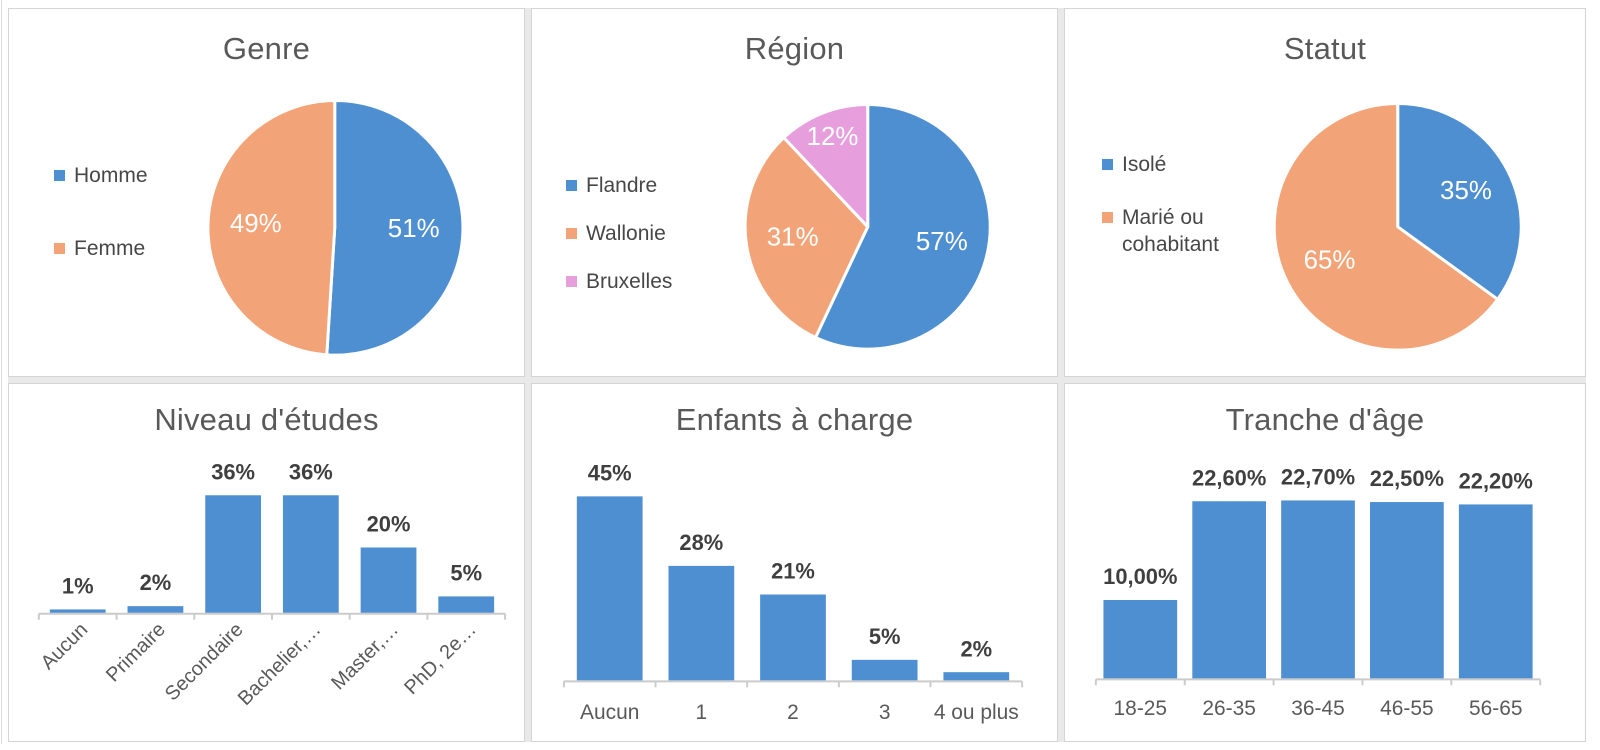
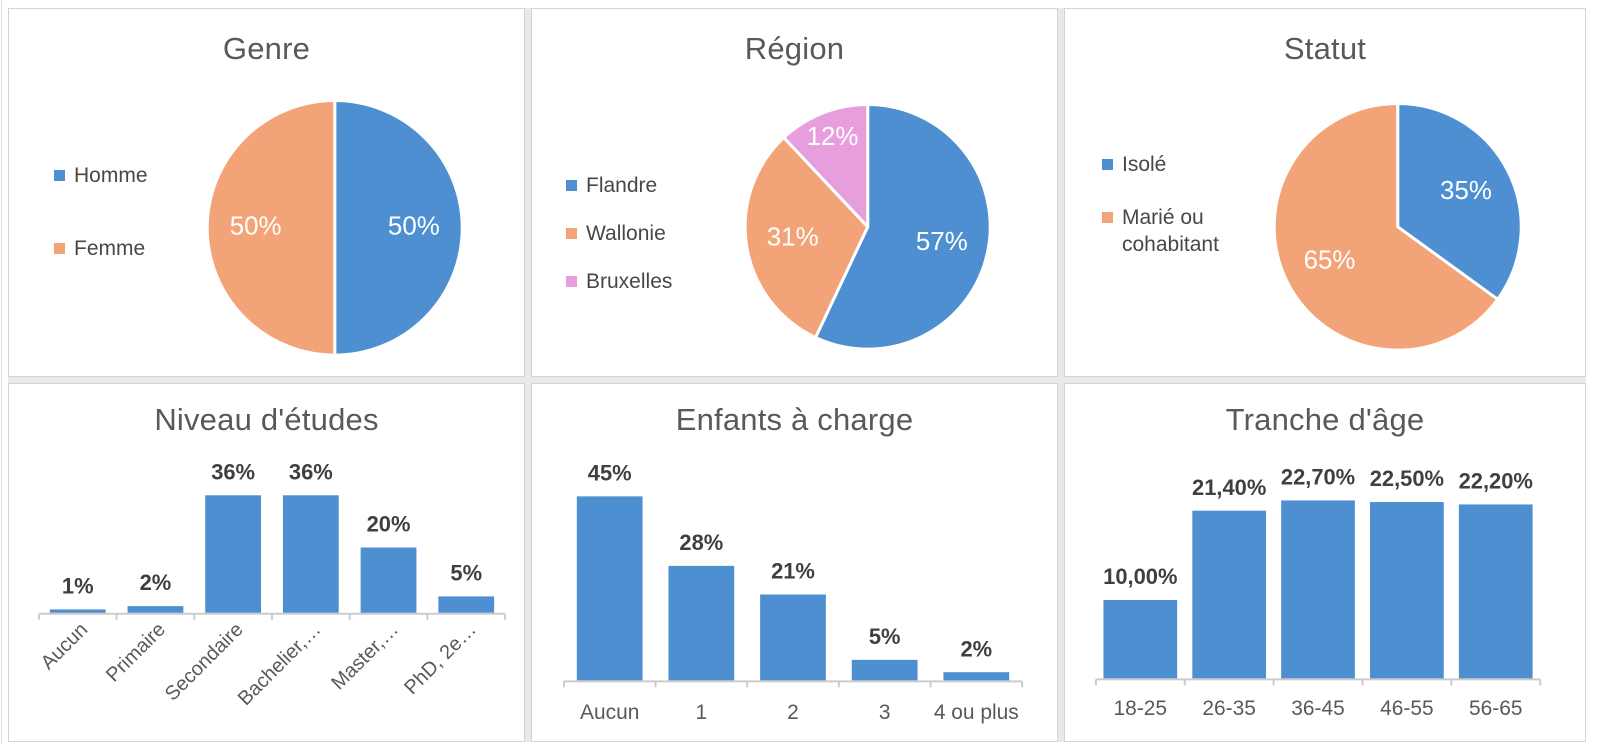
Genre/Homme: 51% -> 50%
Genre/Femme: 49% -> 50%
Tranche d'âge/26-35: 22,60% -> 21,40%
